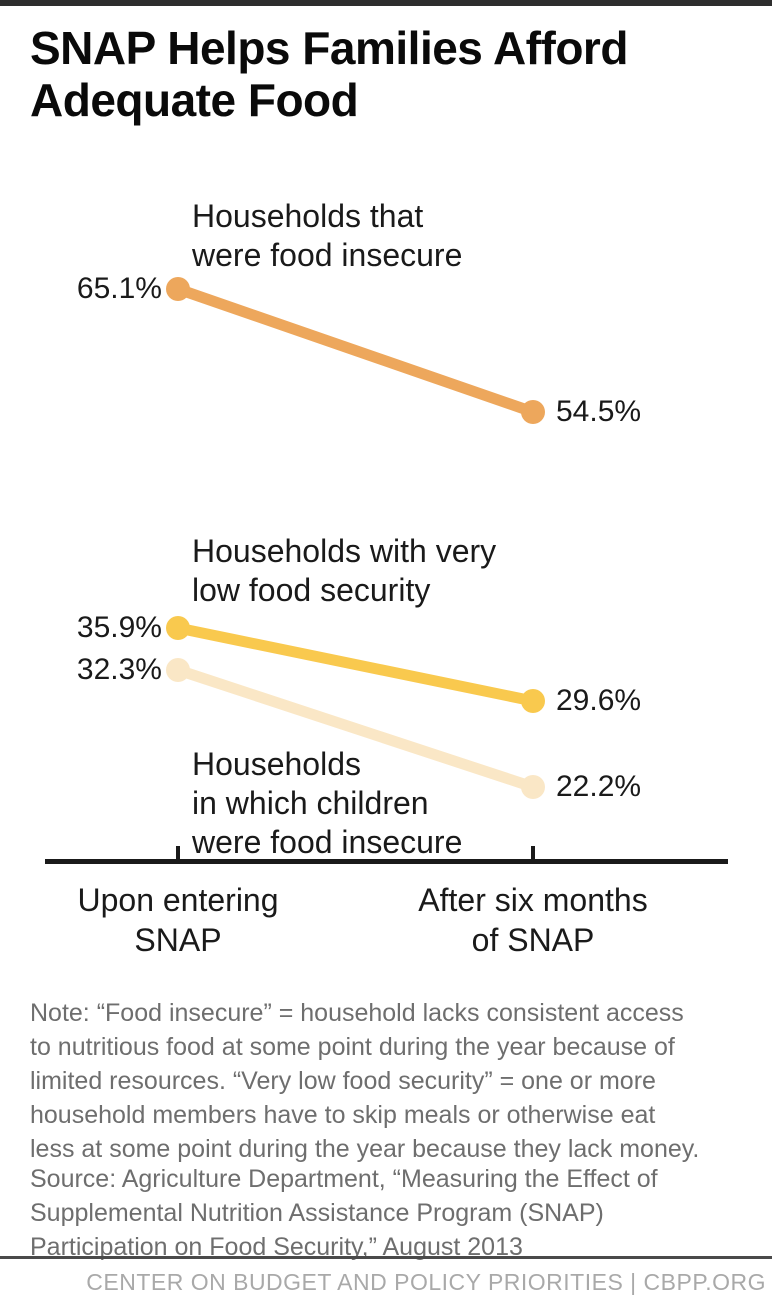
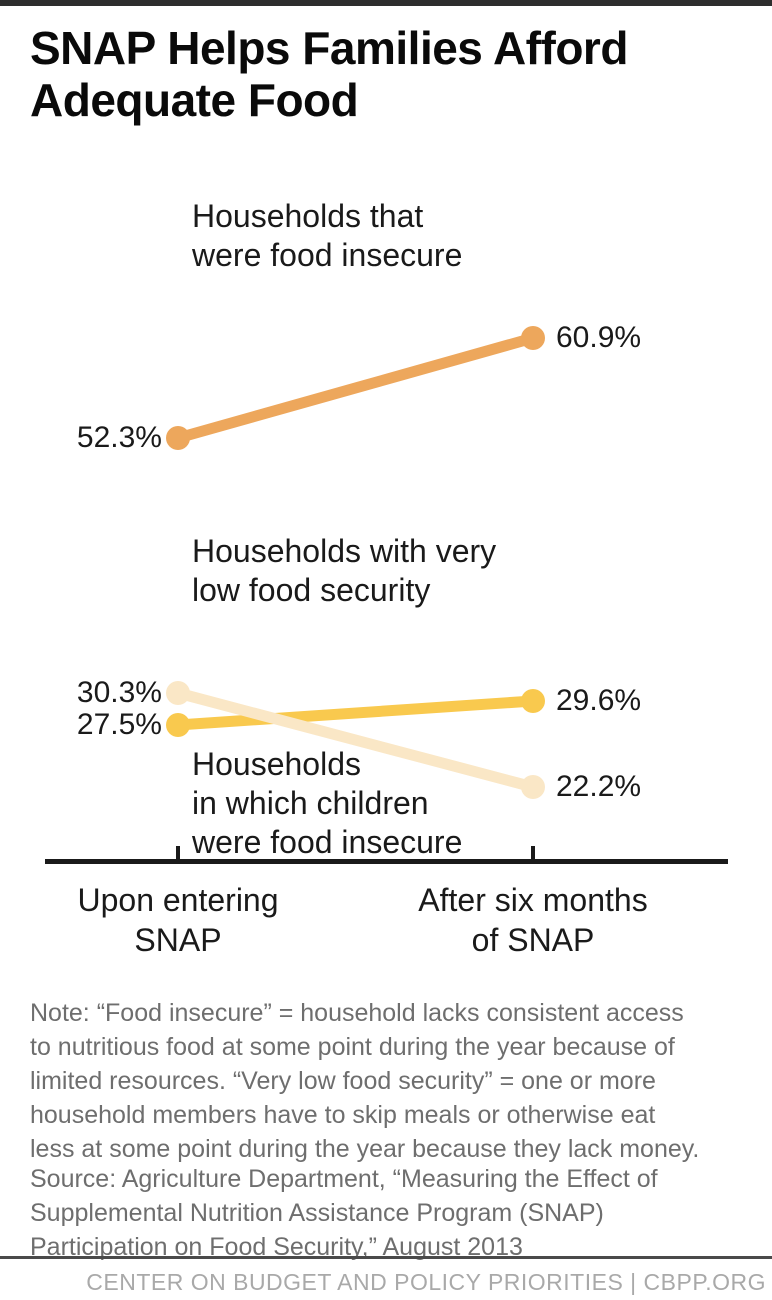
Households that were food insecure/Upon entering SNAP: 65.1% -> 52.3%
Households with very low food security/Upon entering SNAP: 35.9% -> 27.5%
Households in which children were food insecure/Upon entering SNAP: 32.3% -> 30.3%
Households that were food insecure/After six months of SNAP: 54.5% -> 60.9%
